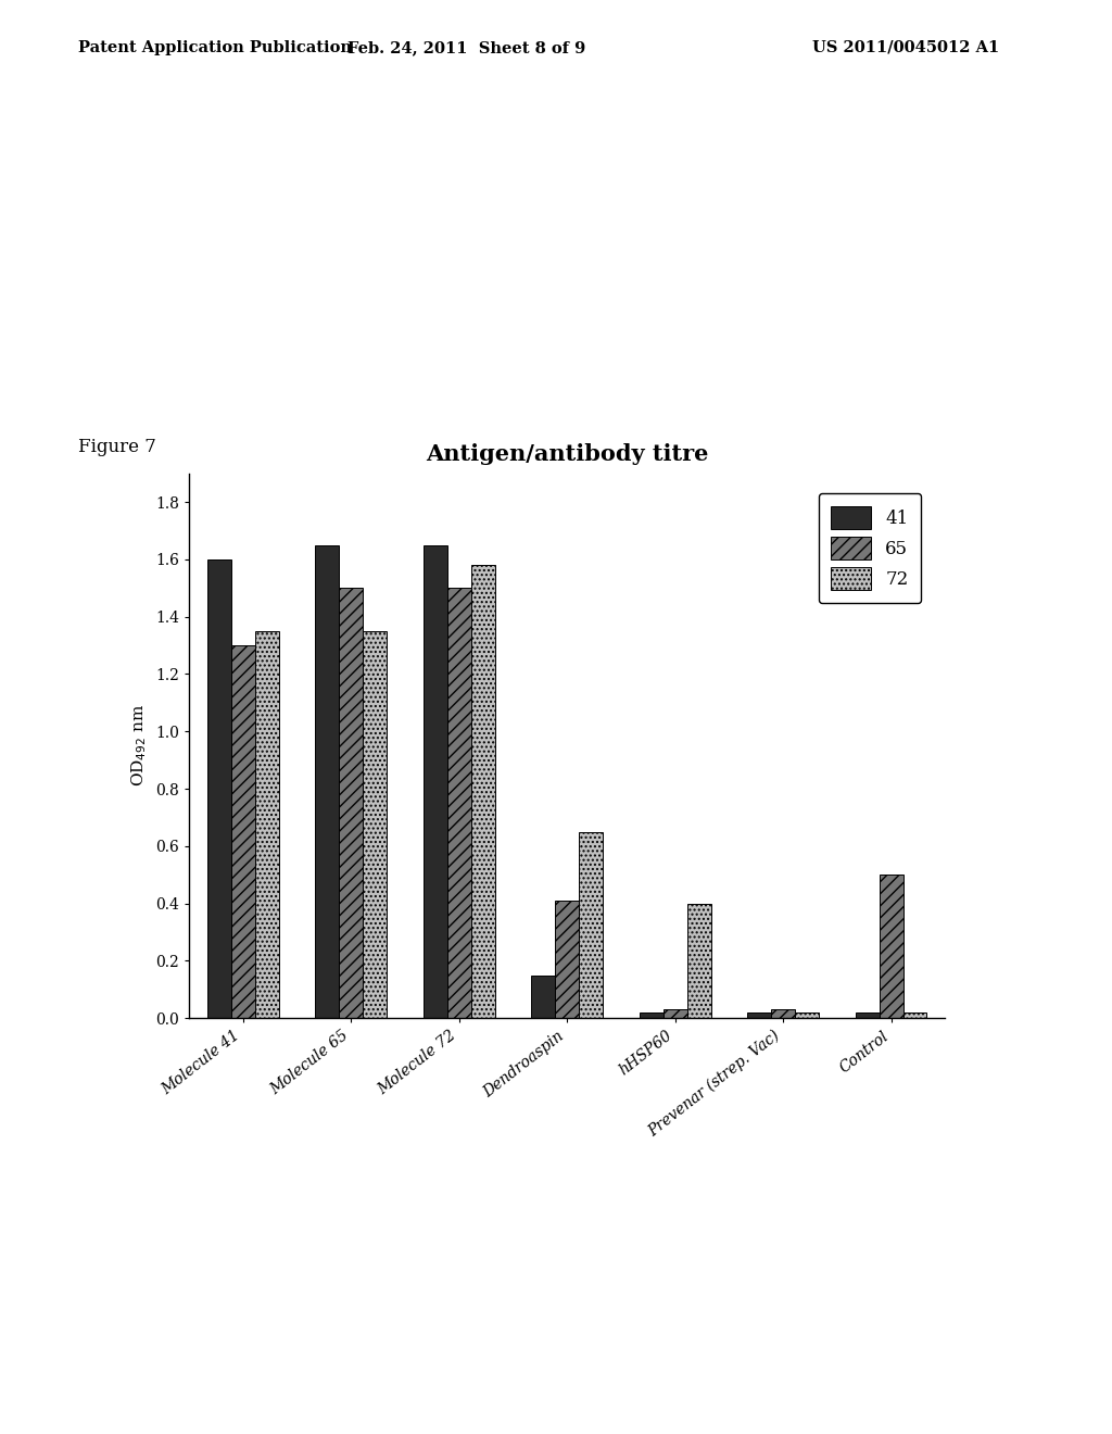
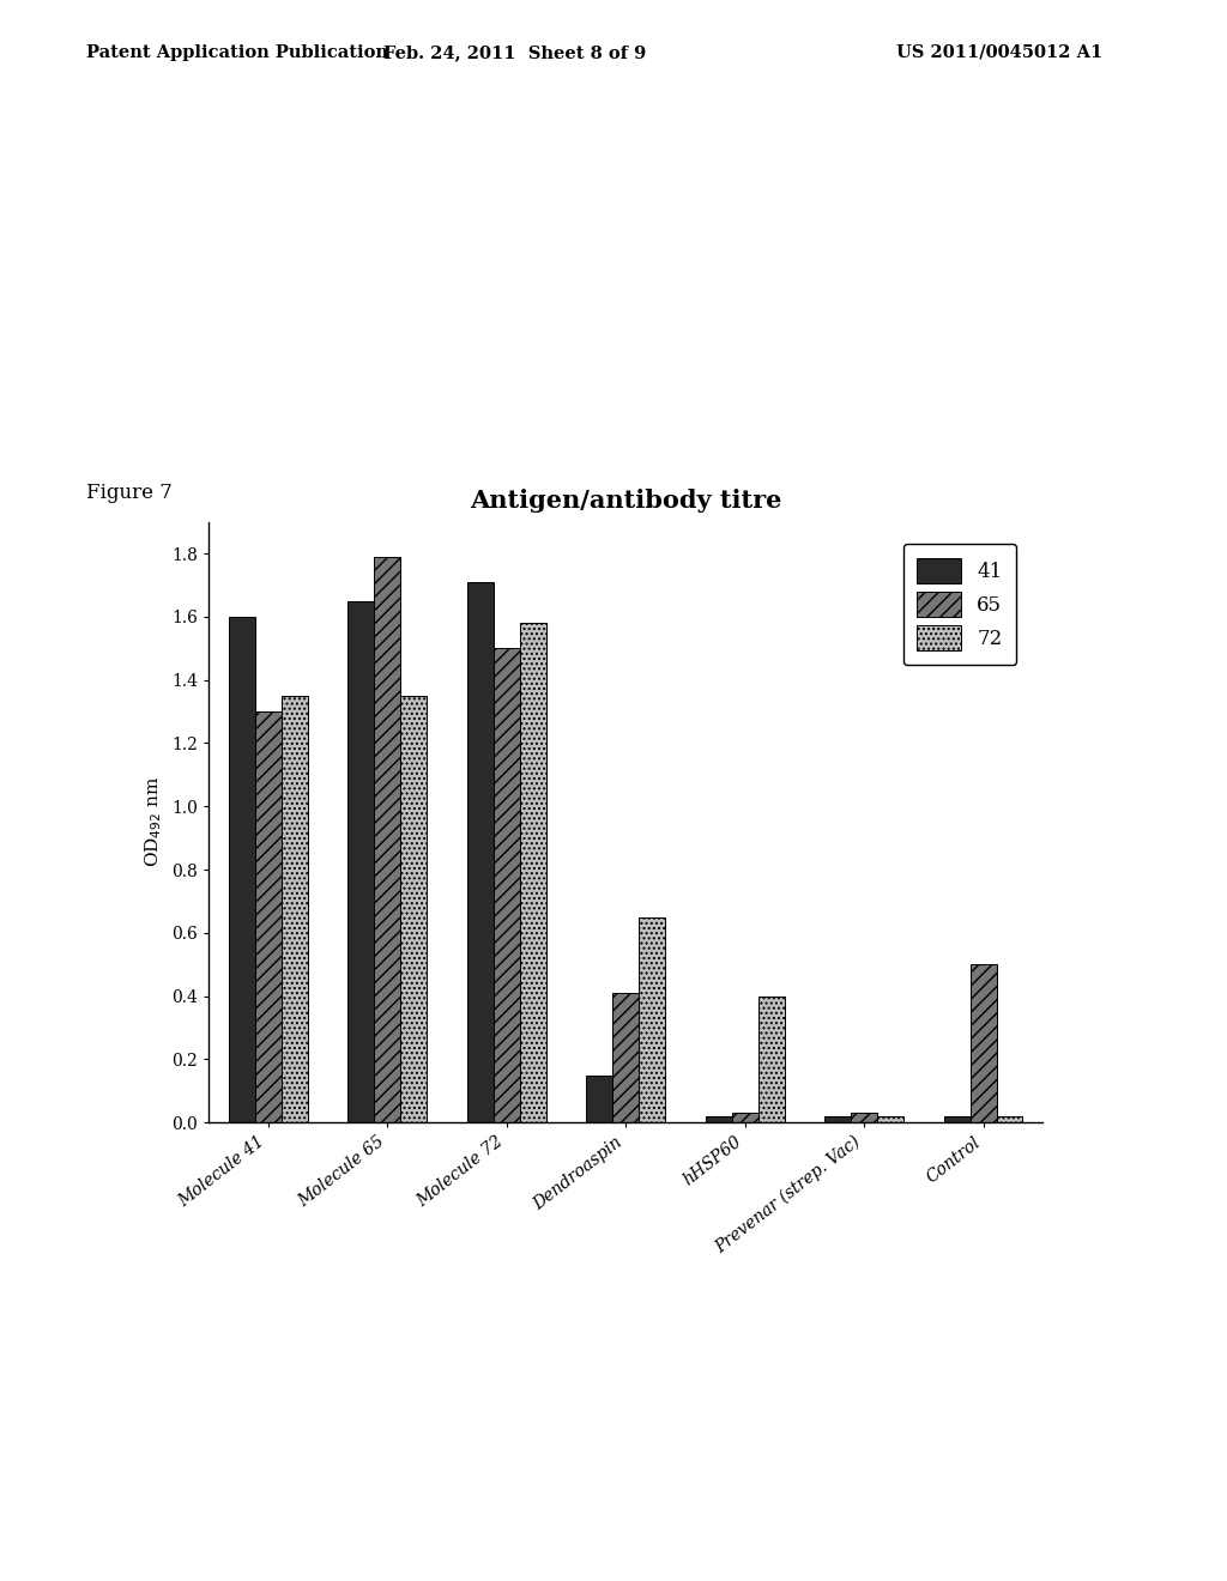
65/Molecule 65: 1.50 -> 1.79
41/Molecule 72: 1.65 -> 1.71
